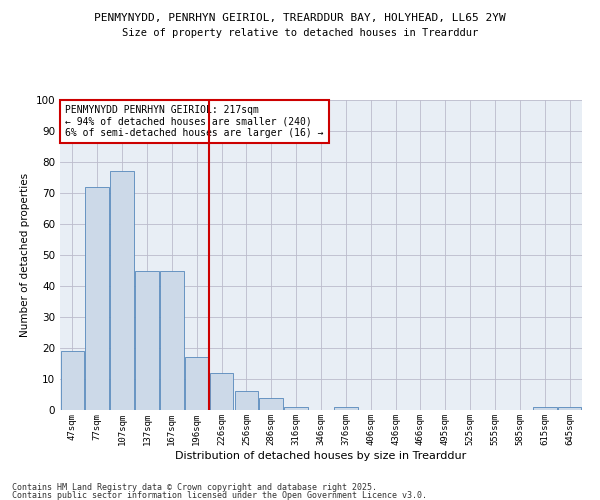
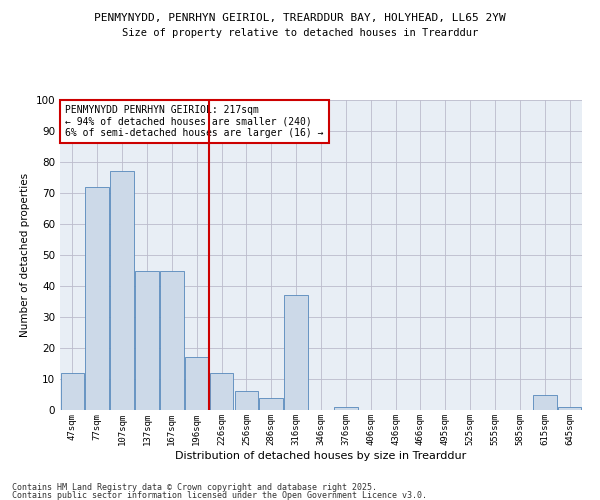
47sqm: 19 -> 12
316sqm: 1 -> 37
615sqm: 1 -> 5
